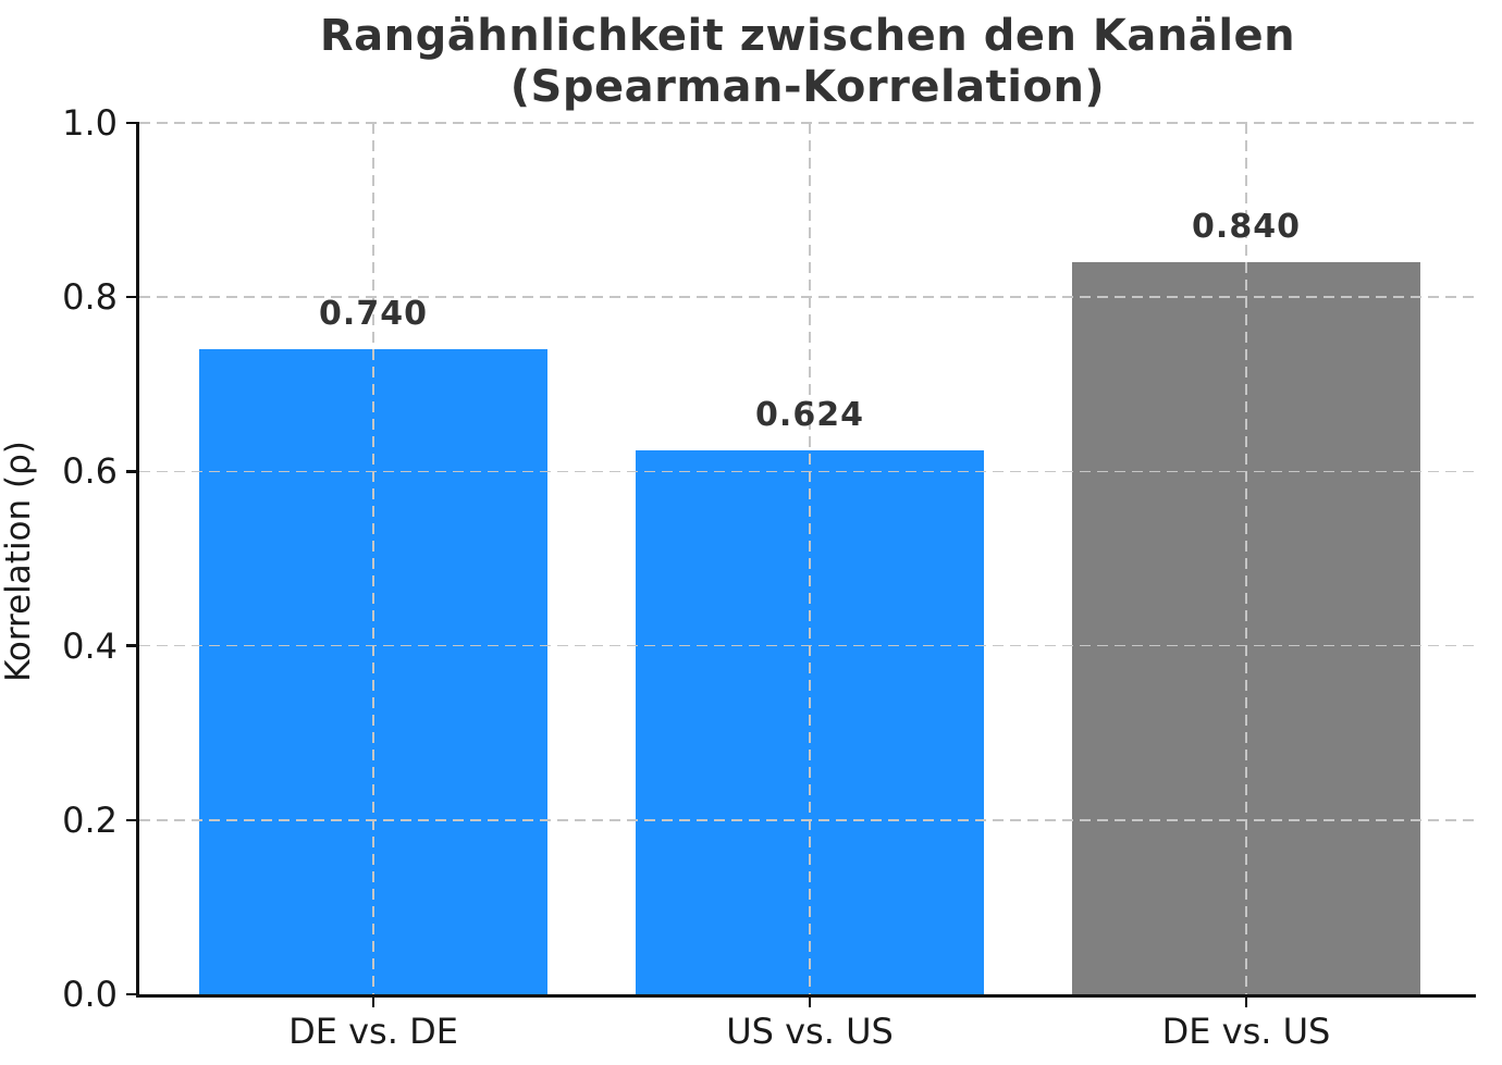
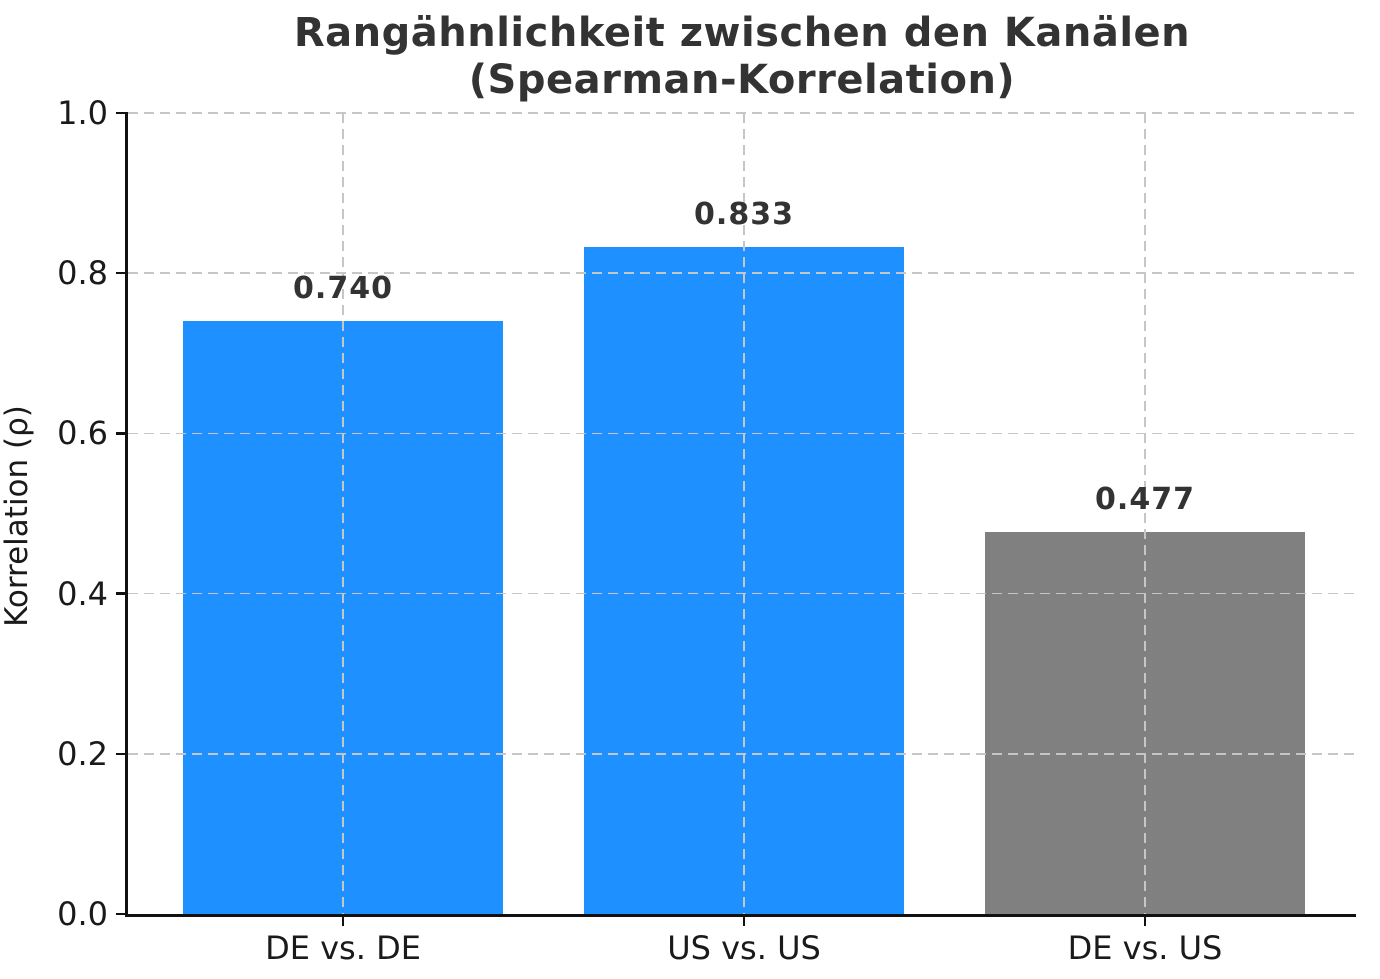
US vs. US: 0.624 -> 0.833
DE vs. US: 0.840 -> 0.477
